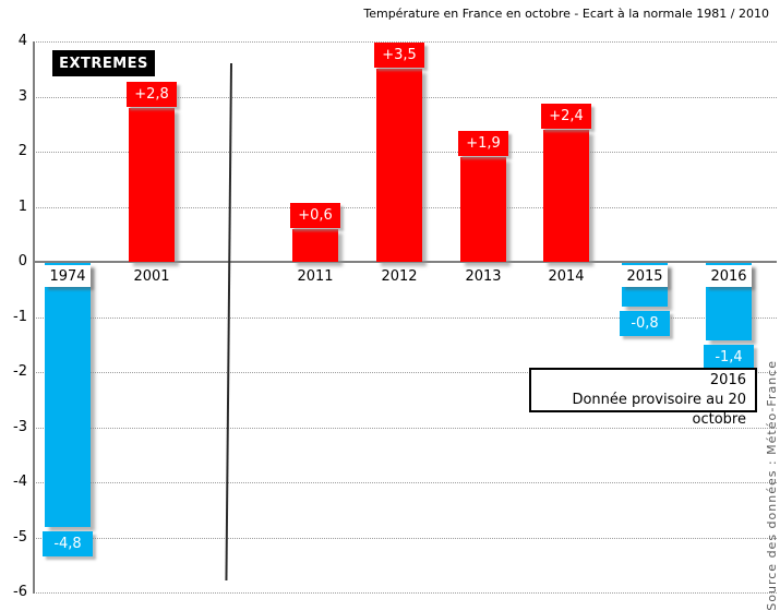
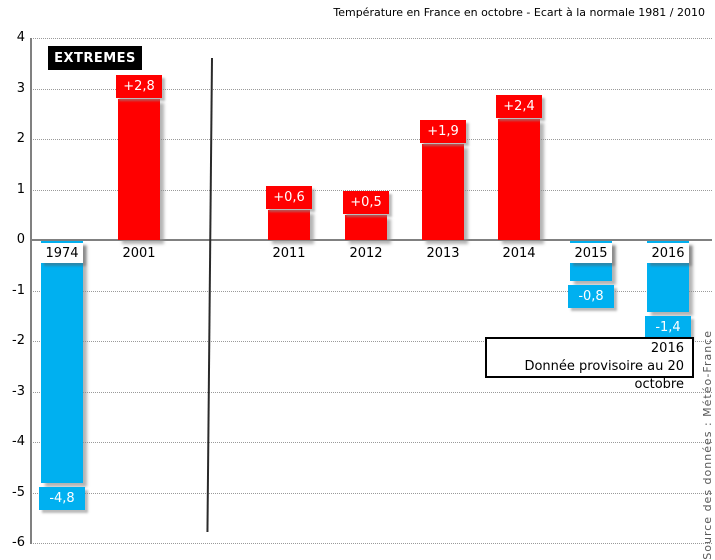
2012: +3,5 -> +0,5
